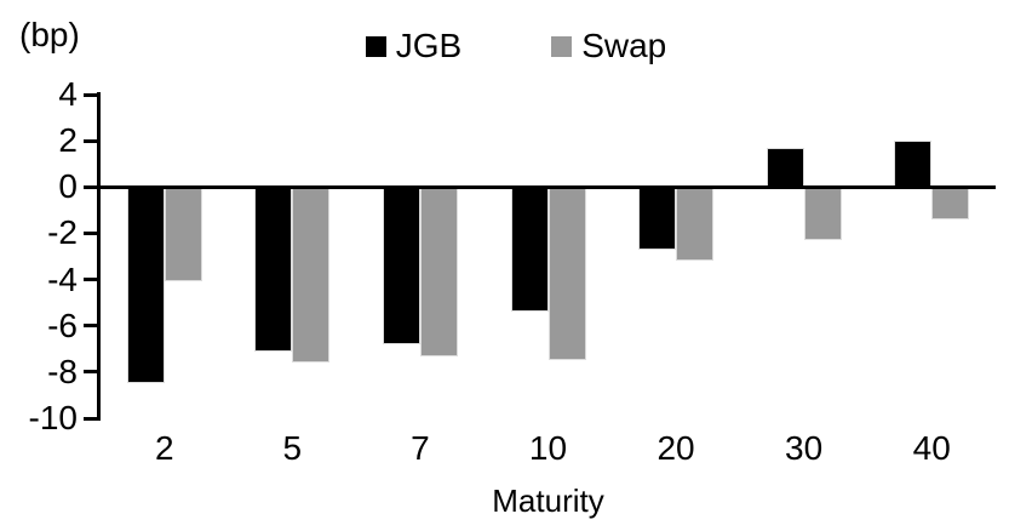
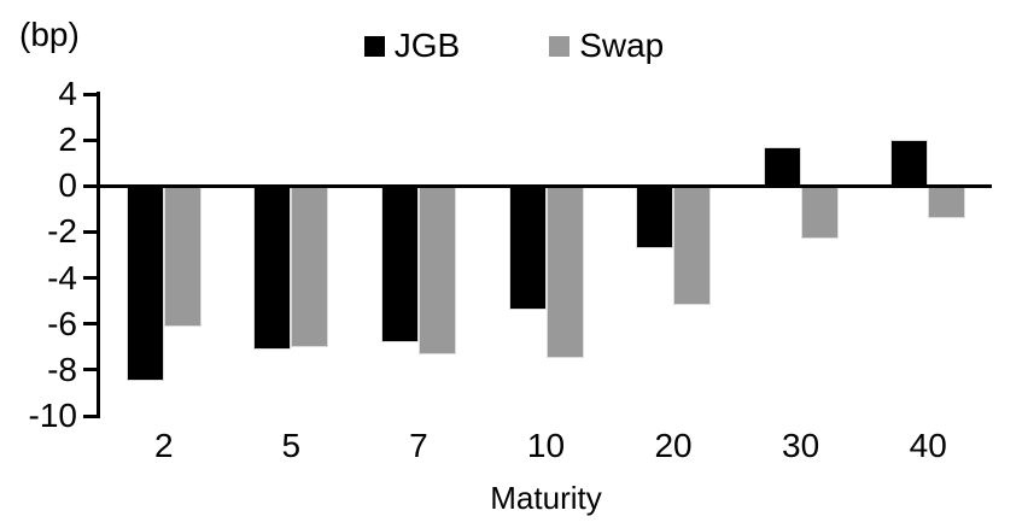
Swap/2: -4.1 -> -6.1
Swap/5: -7.6 -> -7.0
Swap/20: -3.2 -> -5.2
